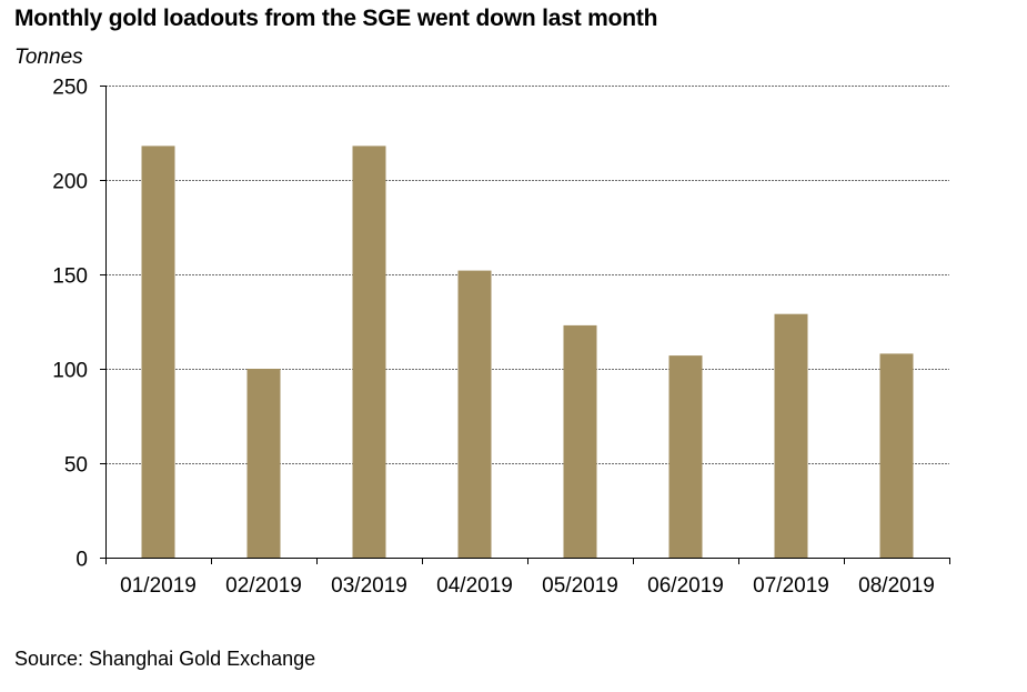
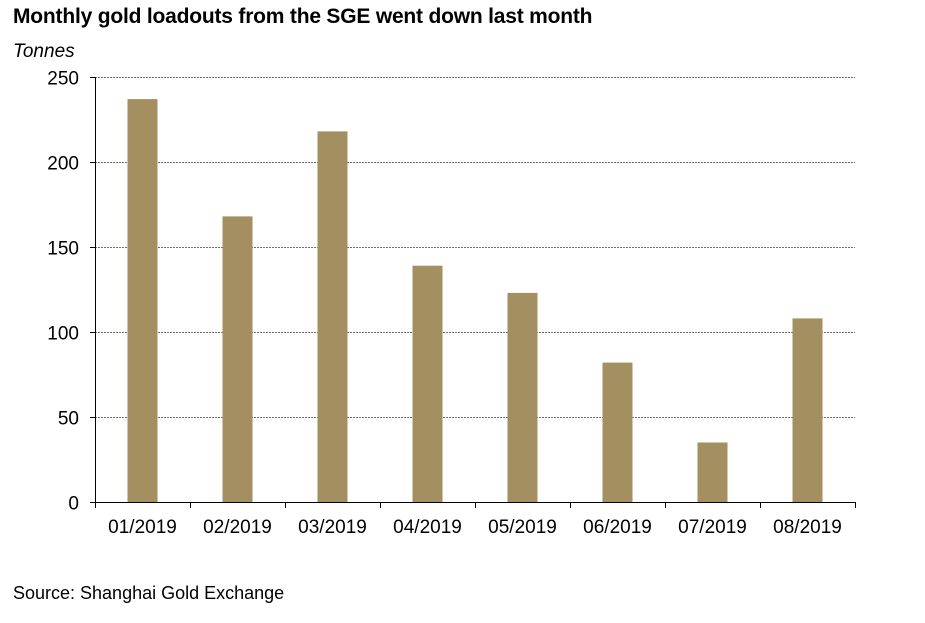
01/2019: 218 -> 237
02/2019: 100 -> 168
04/2019: 152 -> 139
06/2019: 107 -> 82
07/2019: 129 -> 35
